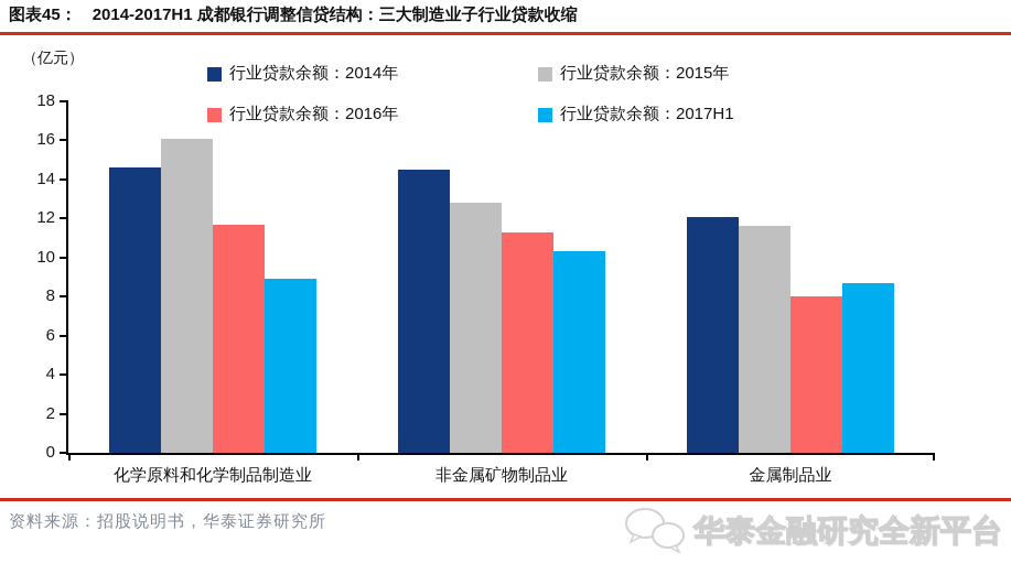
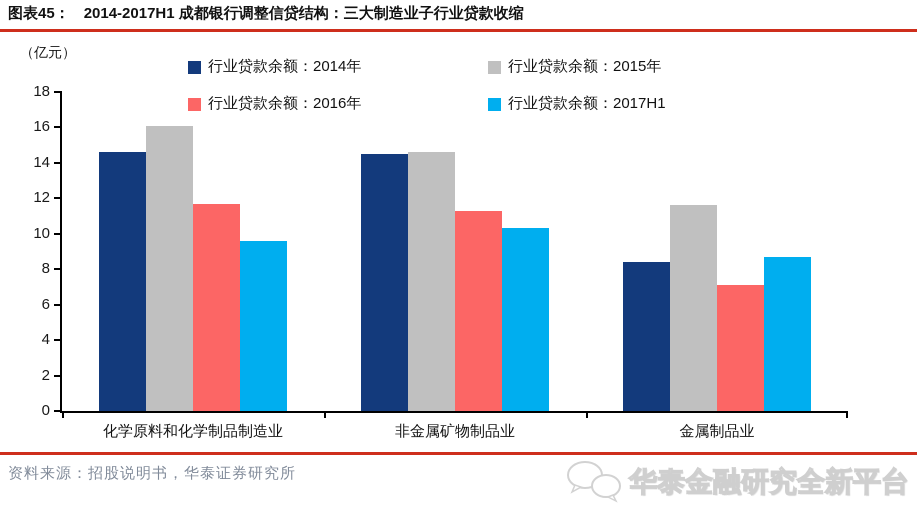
行业贷款余额：2017H1/化学原料和化学制品制造业: 8.9 -> 9.6
行业贷款余额：2015年/非金属矿物制品业: 12.8 -> 14.6
行业贷款余额：2014年/金属制品业: 12.1 -> 8.4
行业贷款余额：2016年/金属制品业: 8.0 -> 7.1
